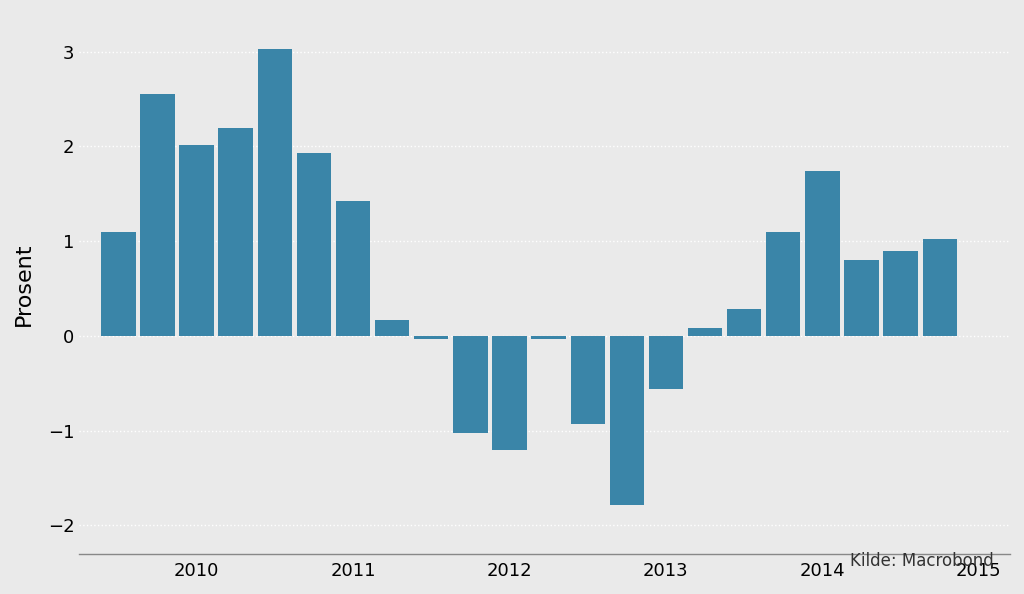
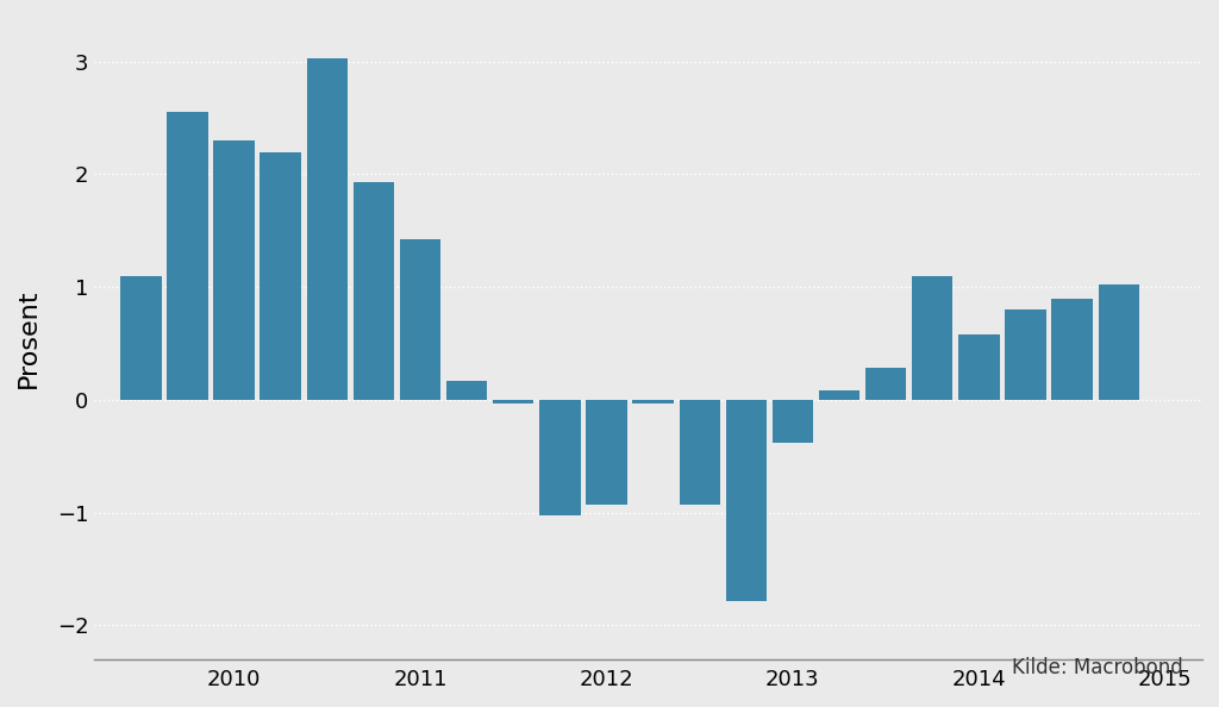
2010: 2.02 -> 2.30
2012: -1.20 -> -0.93
2013: -0.56 -> -0.38
2014: 1.74 -> 0.58
